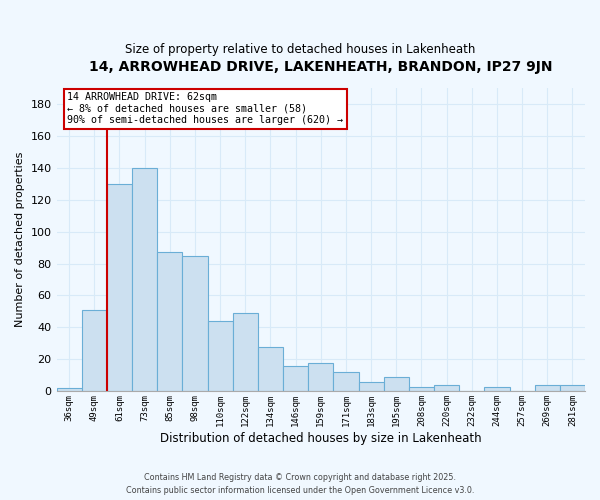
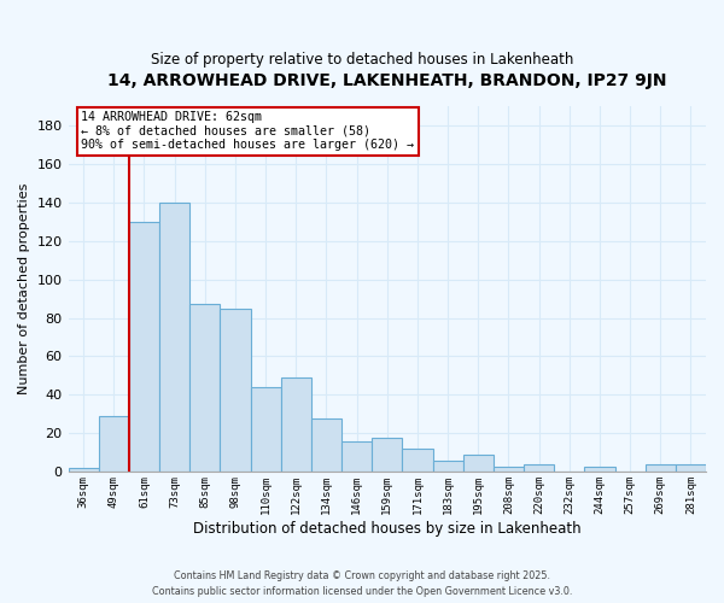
49sqm: 51 -> 29
